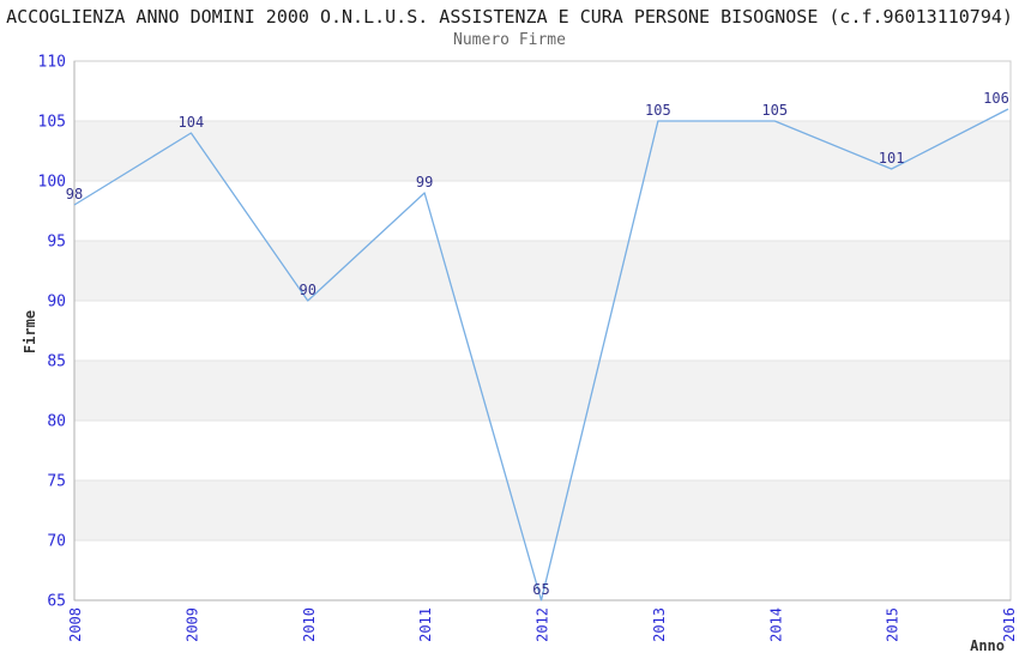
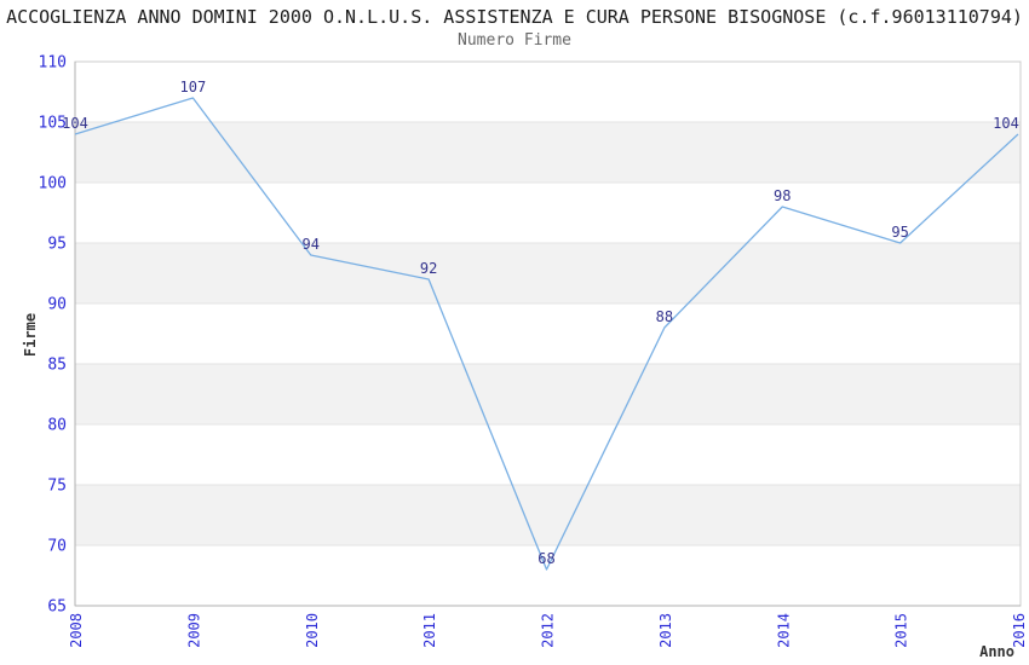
2008: 98 -> 104
2009: 104 -> 107
2010: 90 -> 94
2011: 99 -> 92
2012: 65 -> 68
2013: 105 -> 88
2014: 105 -> 98
2015: 101 -> 95
2016: 106 -> 104
